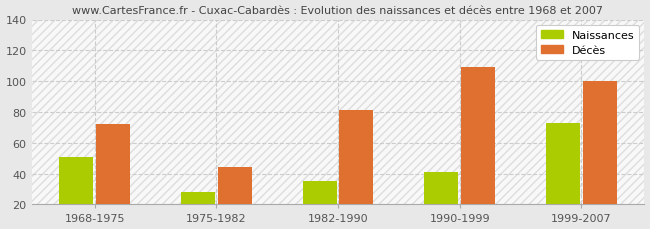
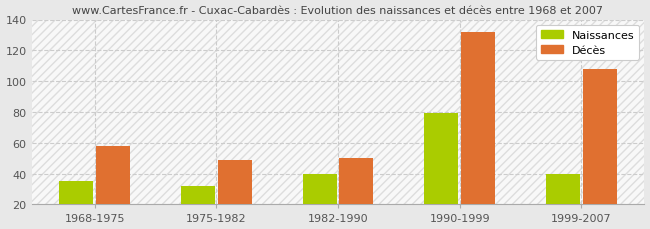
Naissances/1968-1975: 51 -> 35
Décès/1968-1975: 72 -> 58
Naissances/1975-1982: 28 -> 32
Décès/1975-1982: 44 -> 49
Naissances/1982-1990: 35 -> 40
Décès/1982-1990: 81 -> 50
Naissances/1990-1999: 41 -> 79
Décès/1990-1999: 109 -> 132
Naissances/1999-2007: 73 -> 40
Décès/1999-2007: 100 -> 108
